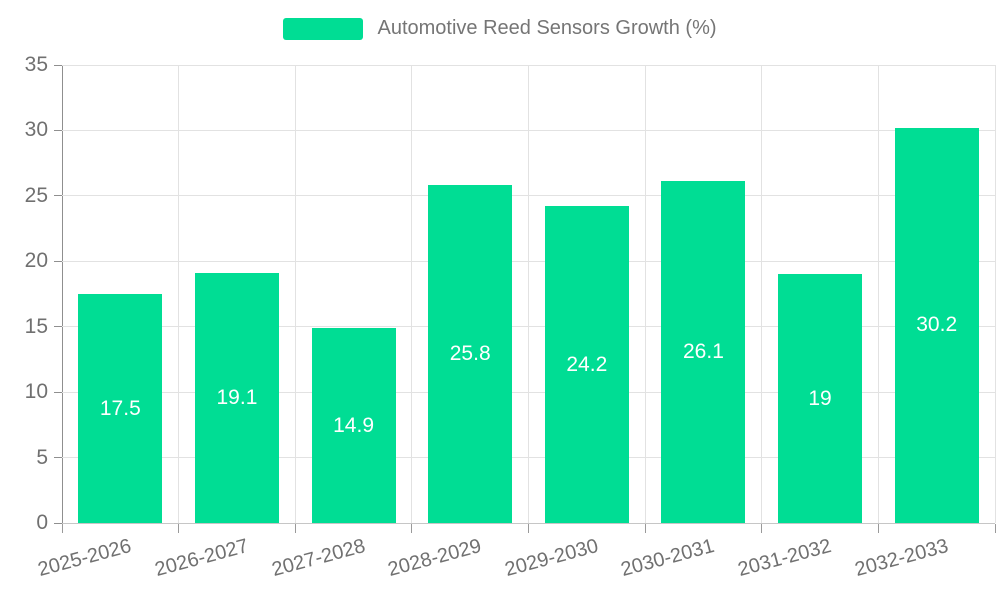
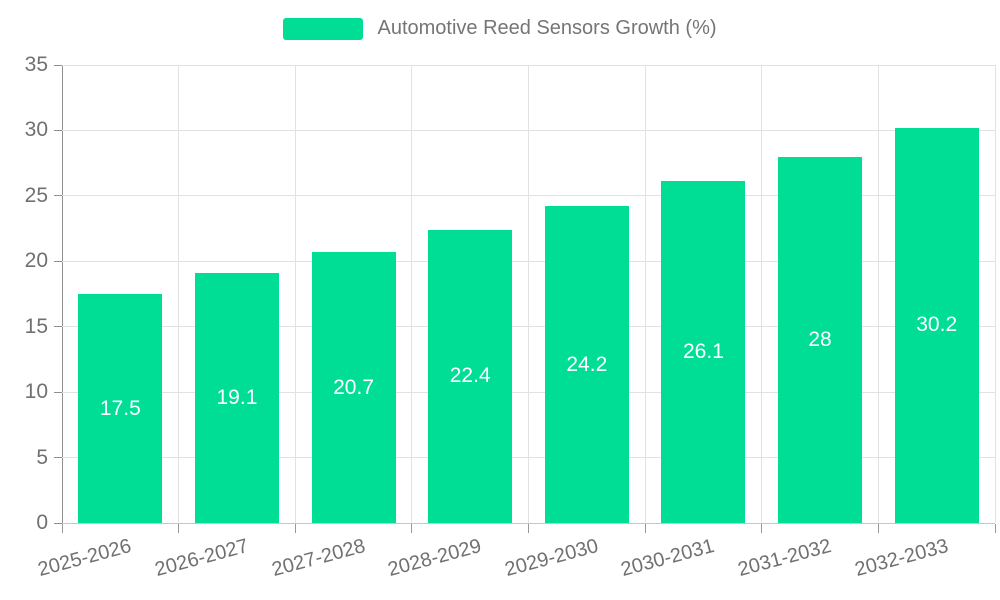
2027-2028: 14.9 -> 20.7
2028-2029: 25.8 -> 22.4
2031-2032: 19 -> 28
